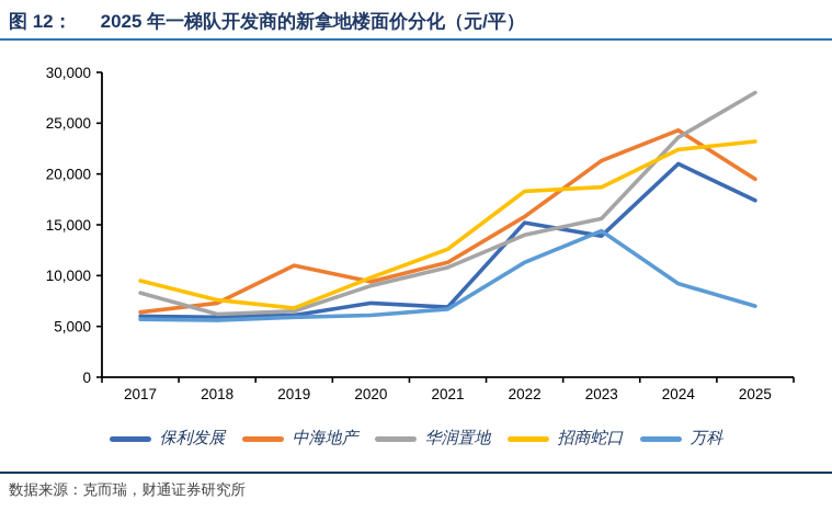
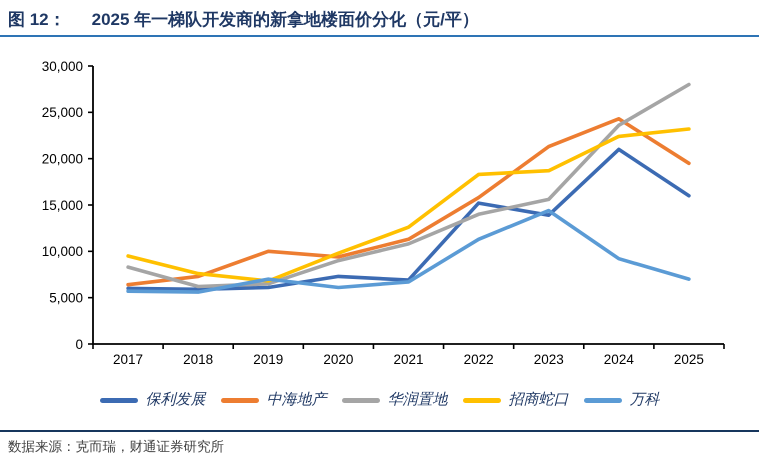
中海地产/2019: 11000 -> 10000
万科/2019: 6000 -> 7000
保利发展/2025: 17000 -> 16000
